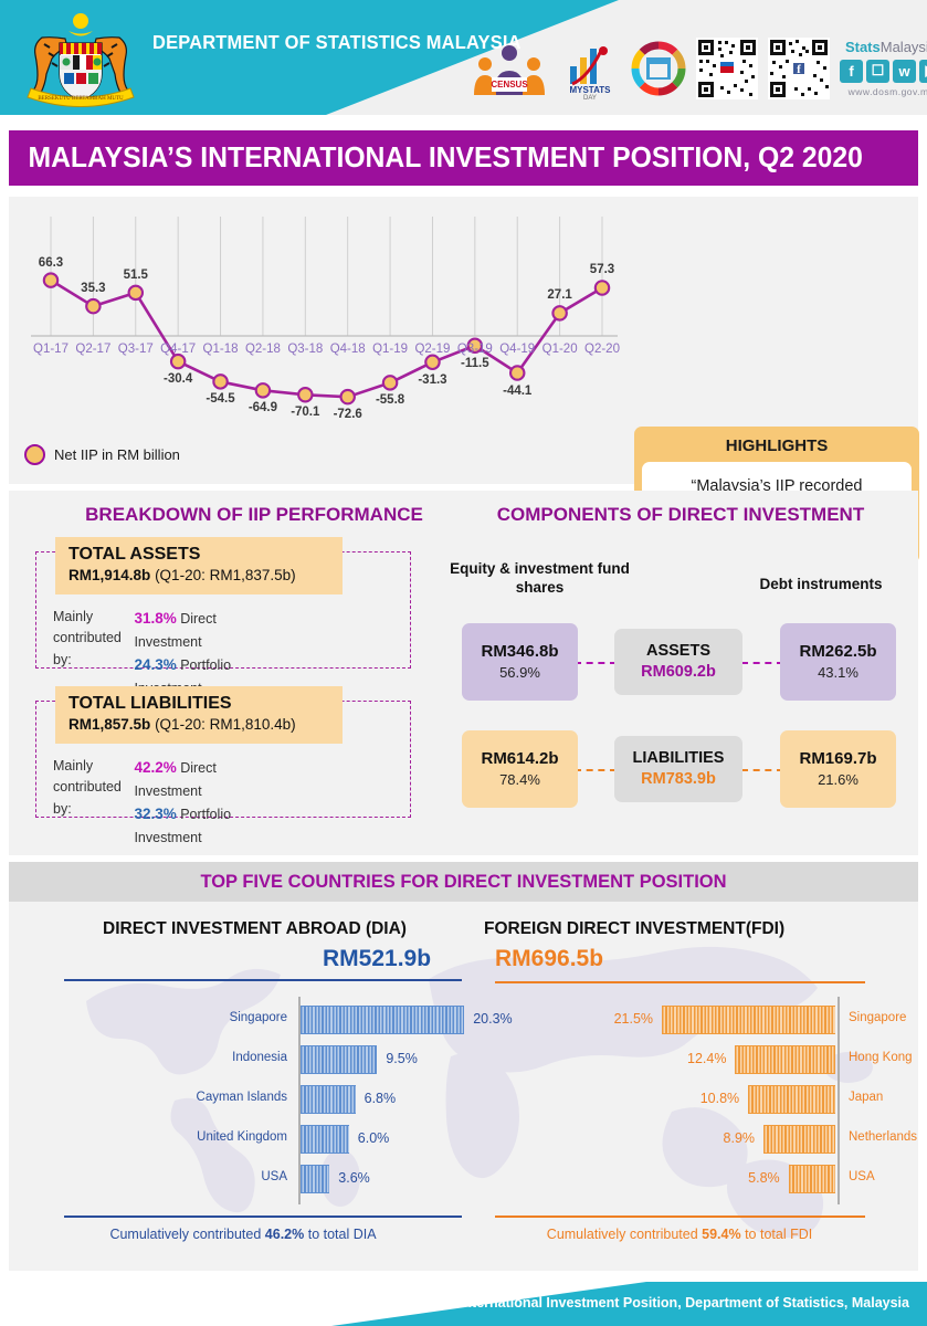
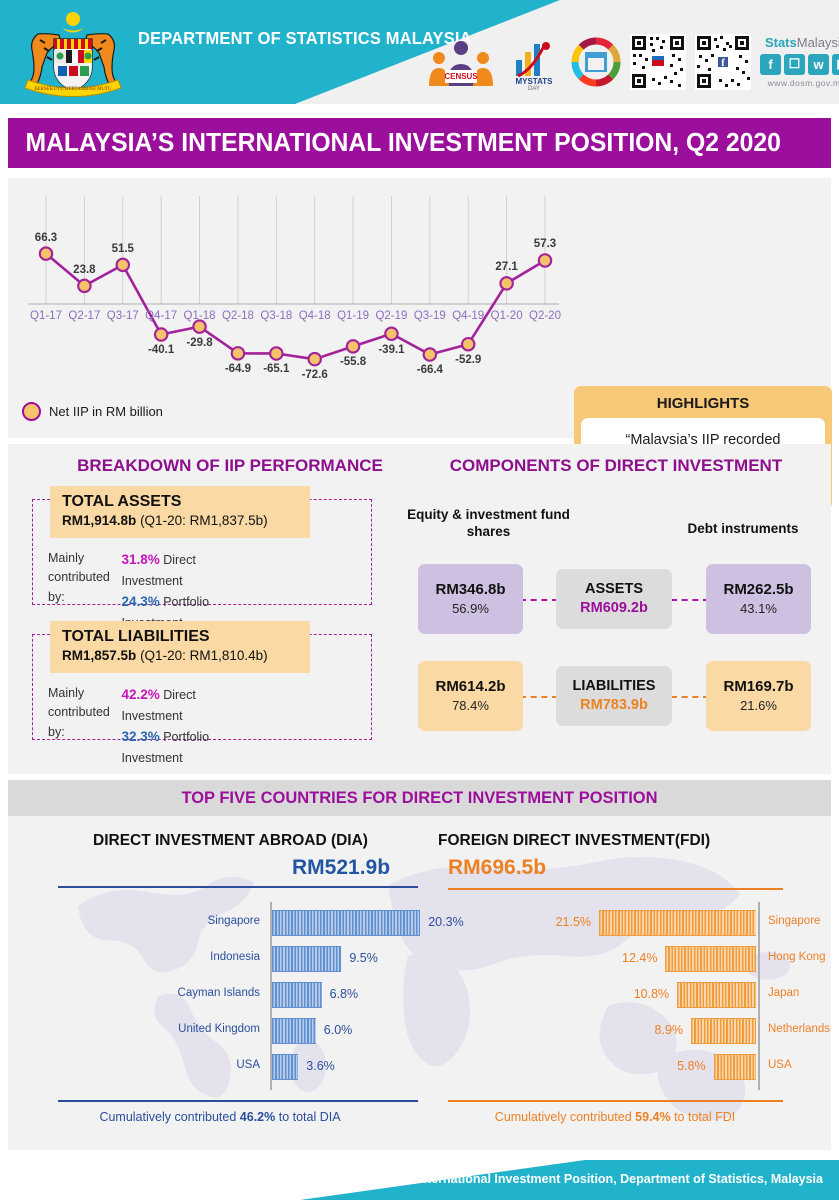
Q2-17: 35.3 -> 23.8
Q4-17: -30.4 -> -40.1
Q1-18: -54.5 -> -29.8
Q3-18: -70.1 -> -65.1
Q2-19: -31.3 -> -39.1
Q3-19: -11.5 -> -66.4
Q4-19: -44.1 -> -52.9
